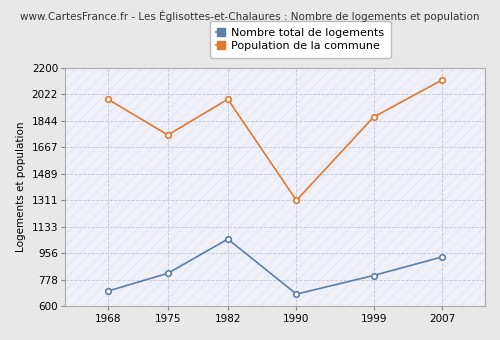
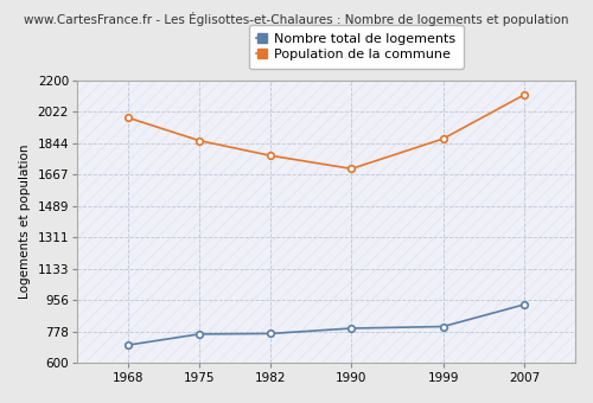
Nombre total de logements/1975: 820 -> 760
Population de la commune/1975: 1750 -> 1860
Nombre total de logements/1982: 1050 -> 760
Population de la commune/1982: 1990 -> 1780
Nombre total de logements/1990: 680 -> 800
Population de la commune/1990: 1310 -> 1700
